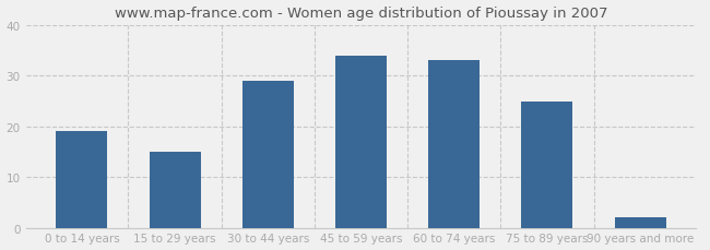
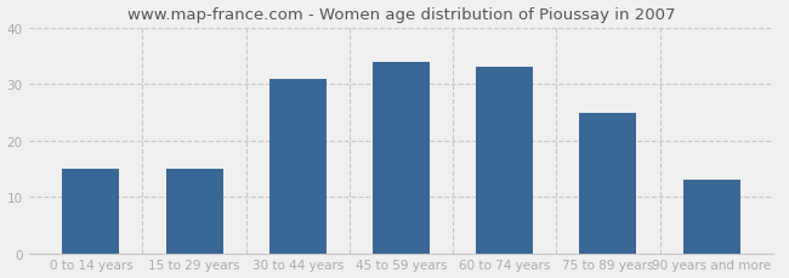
0 to 14 years: 19 -> 15
30 to 44 years: 29 -> 31
90 years and more: 2 -> 13
